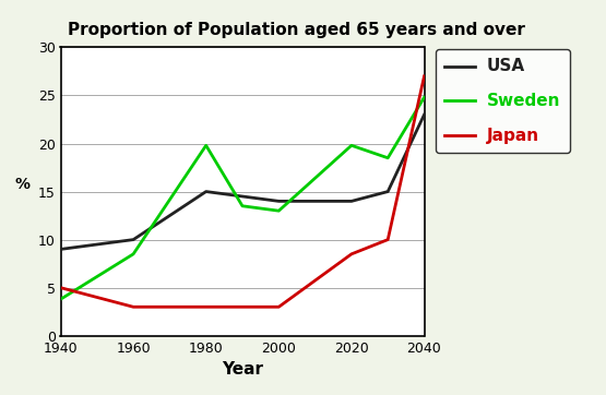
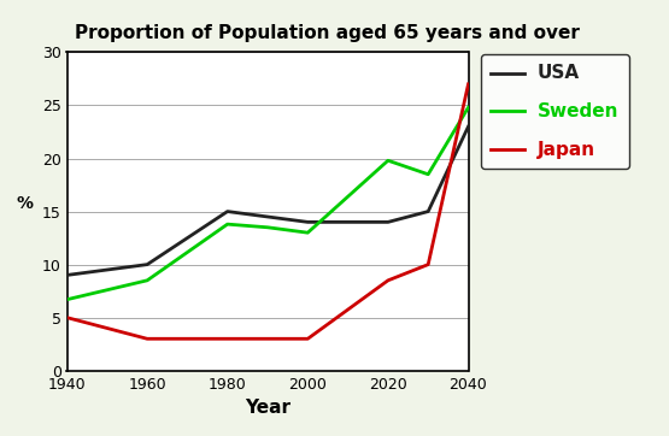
Sweden/1940: 3.8 -> 6.7
Sweden/1980: 19.8 -> 13.8
